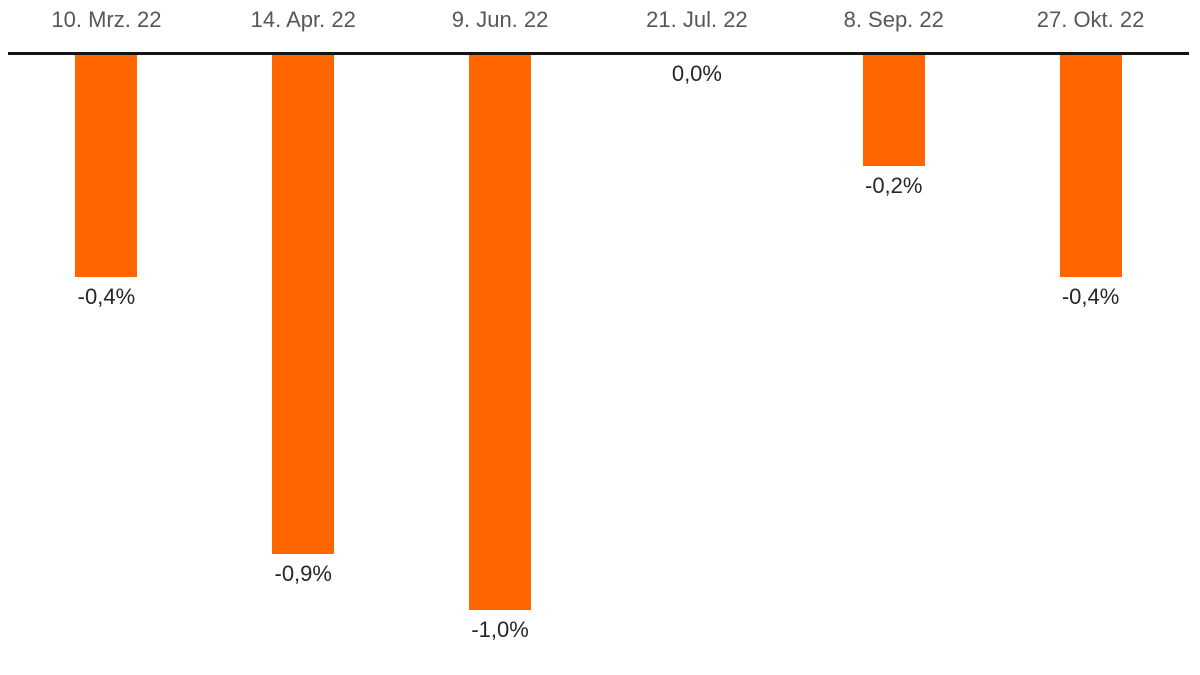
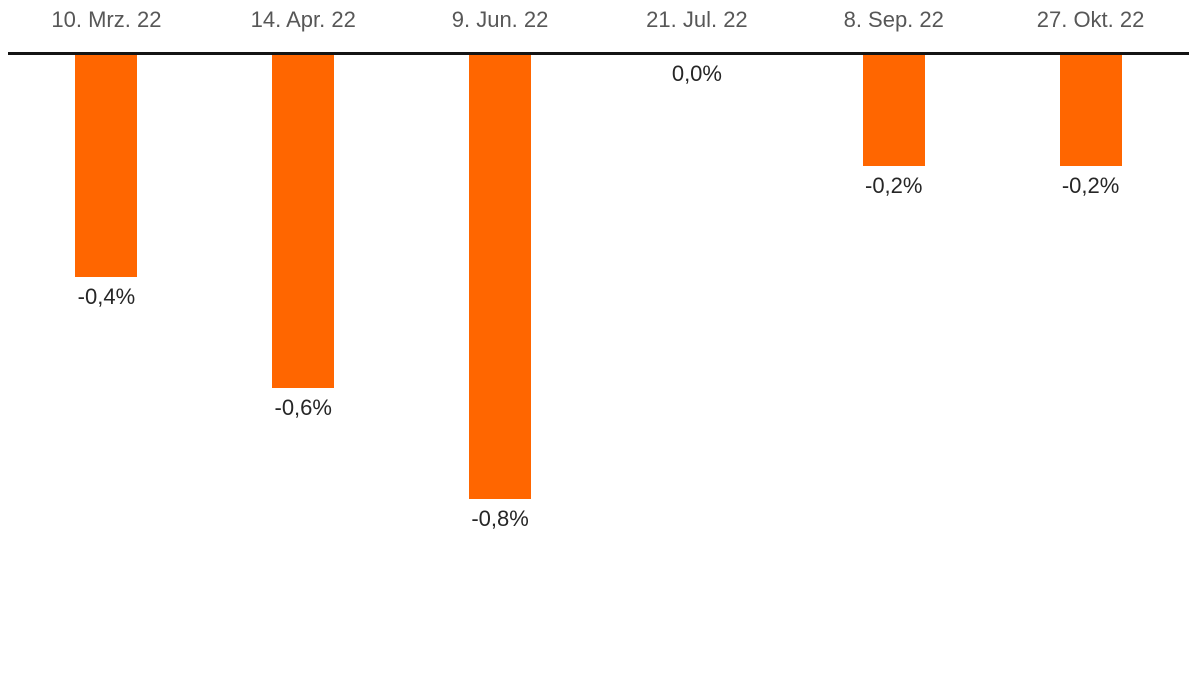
14. Apr. 22: -0,9% -> -0,6%
9. Jun. 22: -1,0% -> -0,8%
27. Okt. 22: -0,4% -> -0,2%
